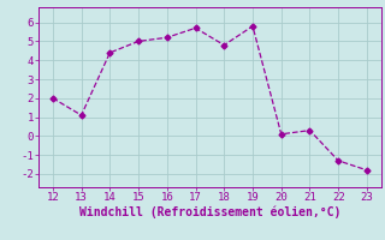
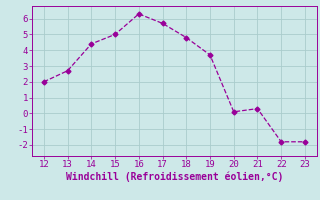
13: 1.1 -> 2.7
16: 5.2 -> 6.3
19: 5.8 -> 3.7
22: -1.3 -> -1.8
